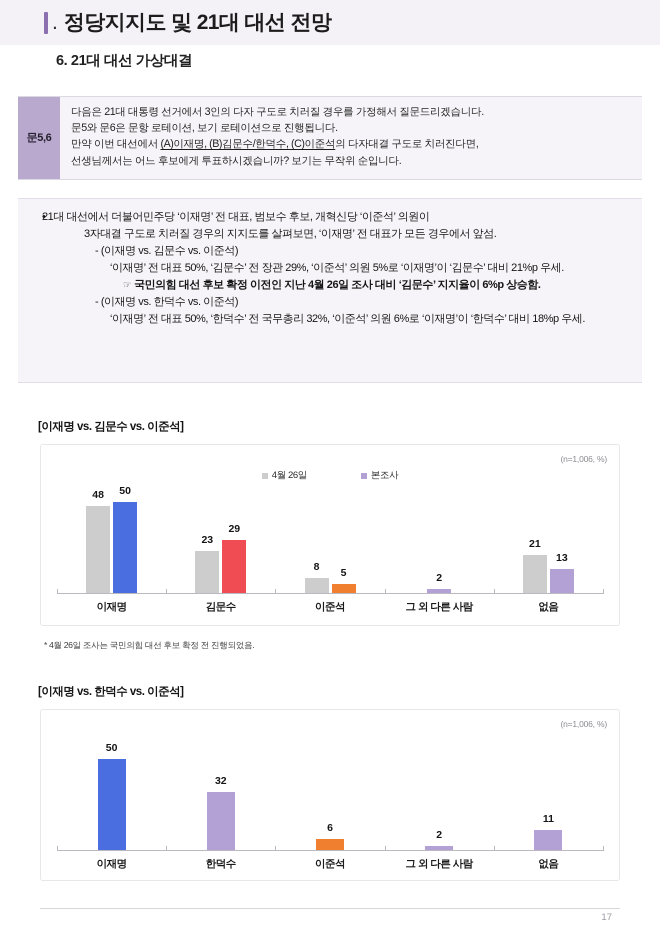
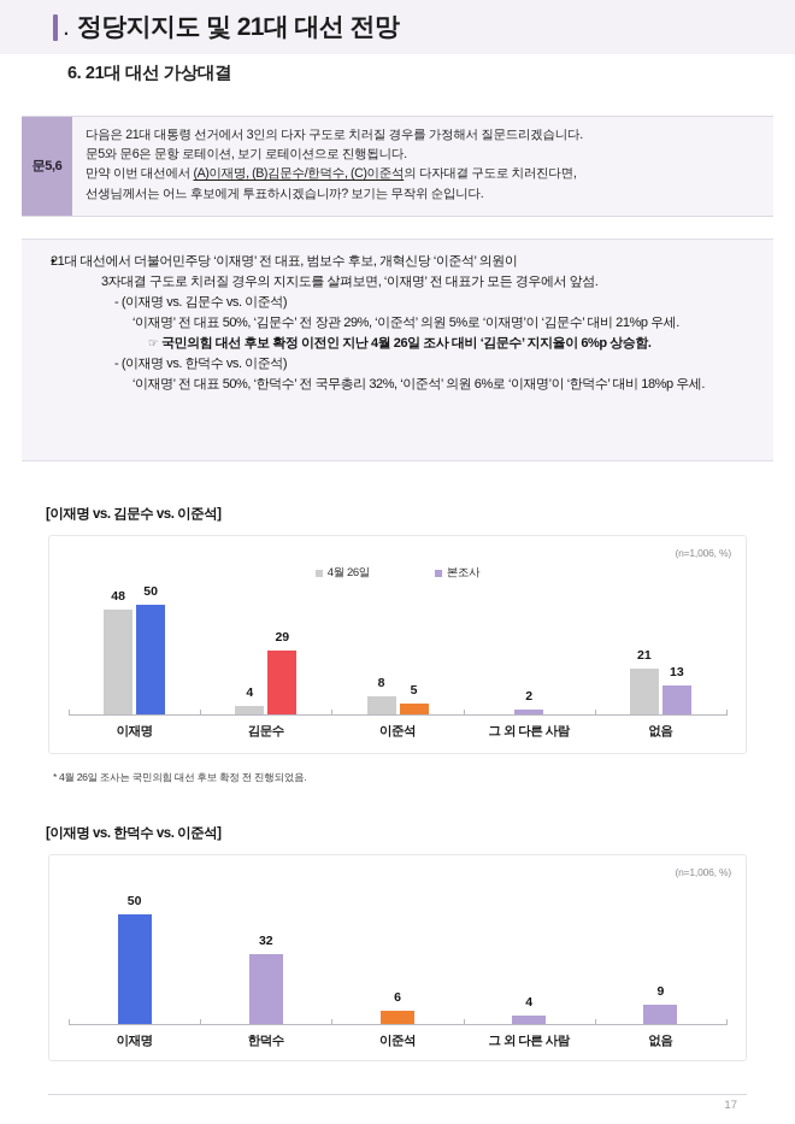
[이재명 vs. 김문수 vs. 이준석]/4월 26일/김문수: 23 -> 4
[이재명 vs. 한덕수 vs. 이준석]/그 외 다른 사람: 2 -> 4
[이재명 vs. 한덕수 vs. 이준석]/없음: 11 -> 9
